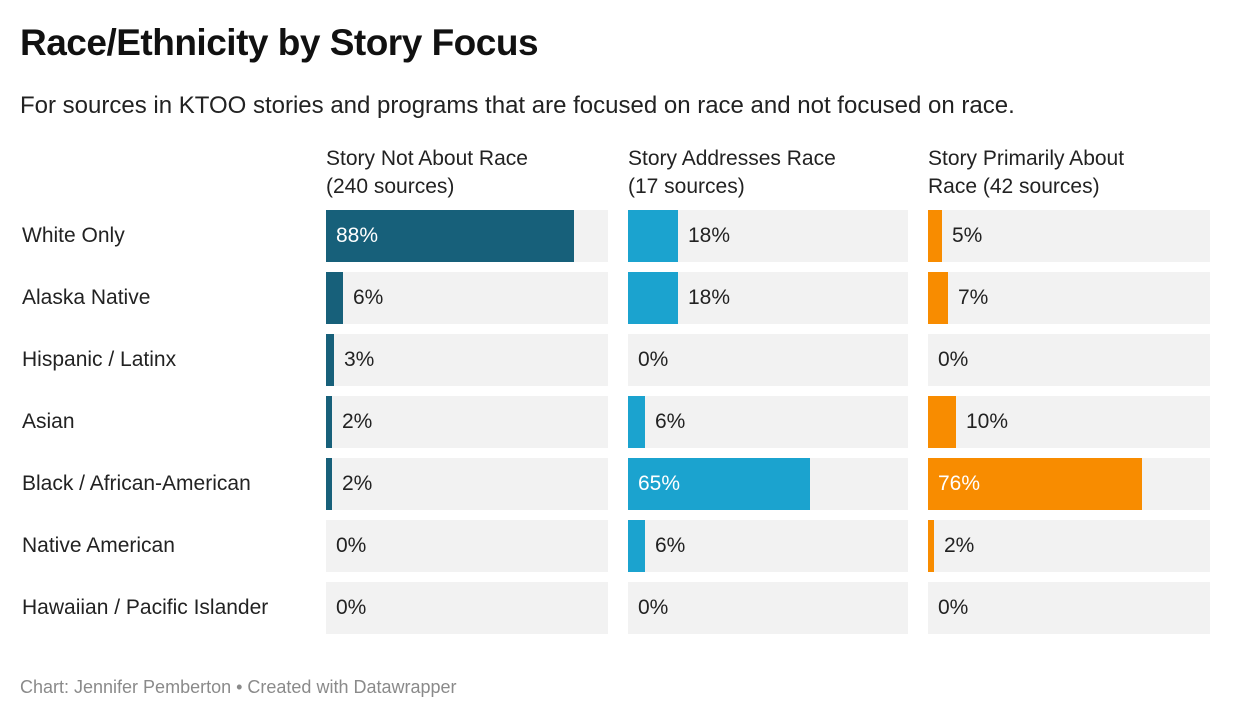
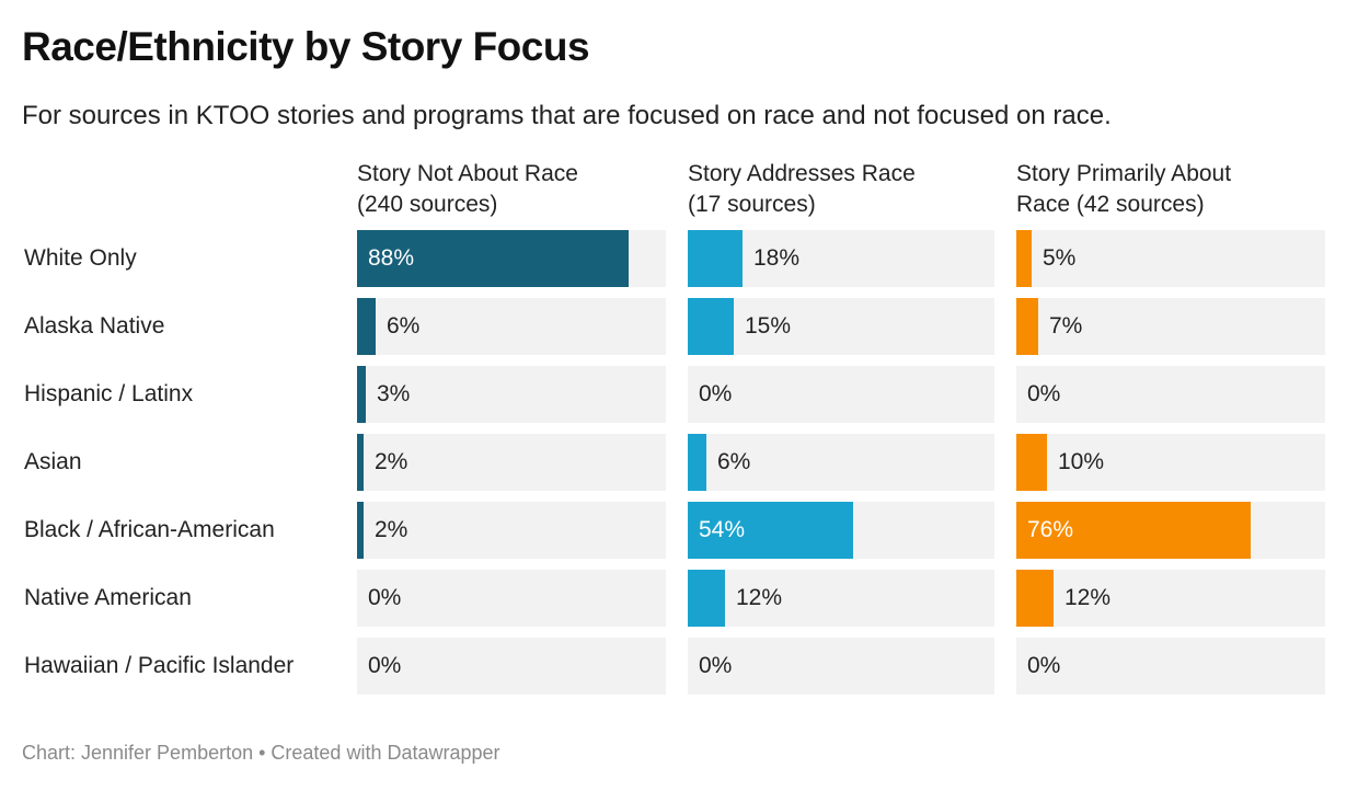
Story Addresses Race (17 sources)/Alaska Native: 18% -> 15%
Story Addresses Race (17 sources)/Black / African-American: 65% -> 54%
Story Addresses Race (17 sources)/Native American: 6% -> 12%
Story Primarily About Race (42 sources)/Native American: 2% -> 12%
